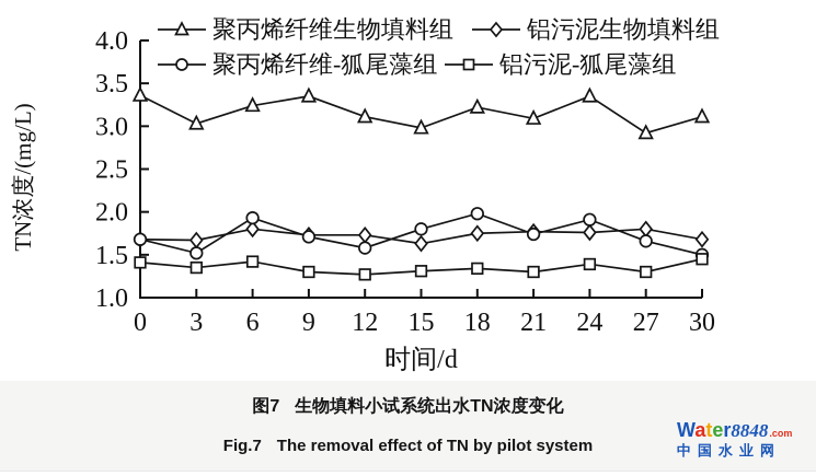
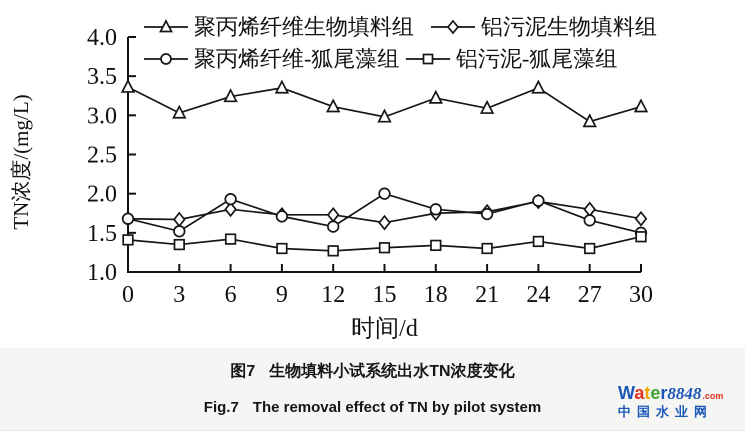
聚丙烯纤维-狐尾藻组/15: 1.8 -> 2.0
聚丙烯纤维-狐尾藻组/18: 2.0 -> 1.8
铝污泥生物填料组/24: 1.8 -> 1.9
